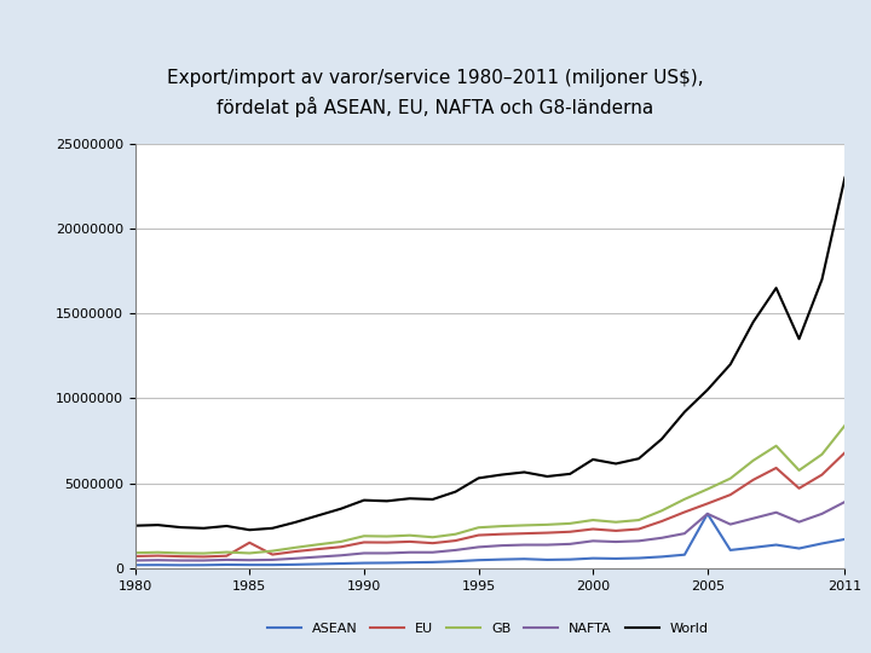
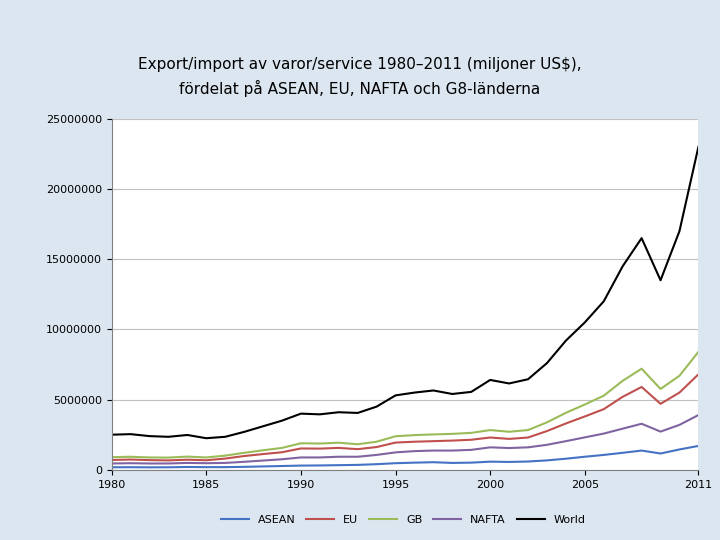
EU/1985: 1500000 -> 700000
ASEAN/2005: 3200000 -> 900000
NAFTA/2005: 3200000 -> 2300000
